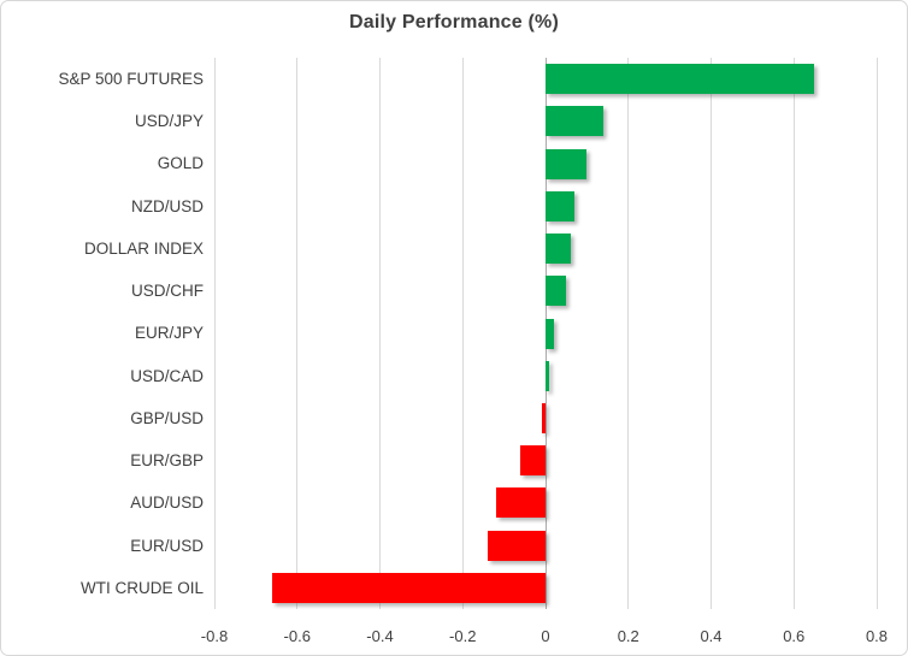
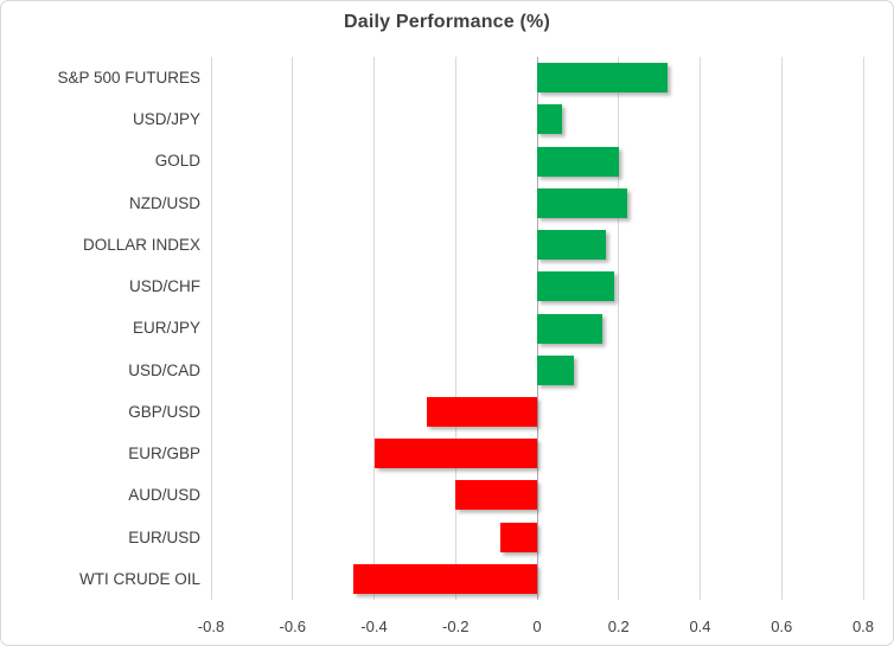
S&P 500 FUTURES: 0.65 -> 0.32
USD/JPY: 0.14 -> 0.06
GOLD: 0.10 -> 0.20
NZD/USD: 0.07 -> 0.22
DOLLAR INDEX: 0.06 -> 0.17
USD/CHF: 0.05 -> 0.19
EUR/JPY: 0.02 -> 0.16
USD/CAD: 0.01 -> 0.09
GBP/USD: -0.01 -> -0.27
EUR/GBP: -0.06 -> -0.40
AUD/USD: -0.12 -> -0.20
EUR/USD: -0.14 -> -0.09
WTI CRUDE OIL: -0.66 -> -0.45
